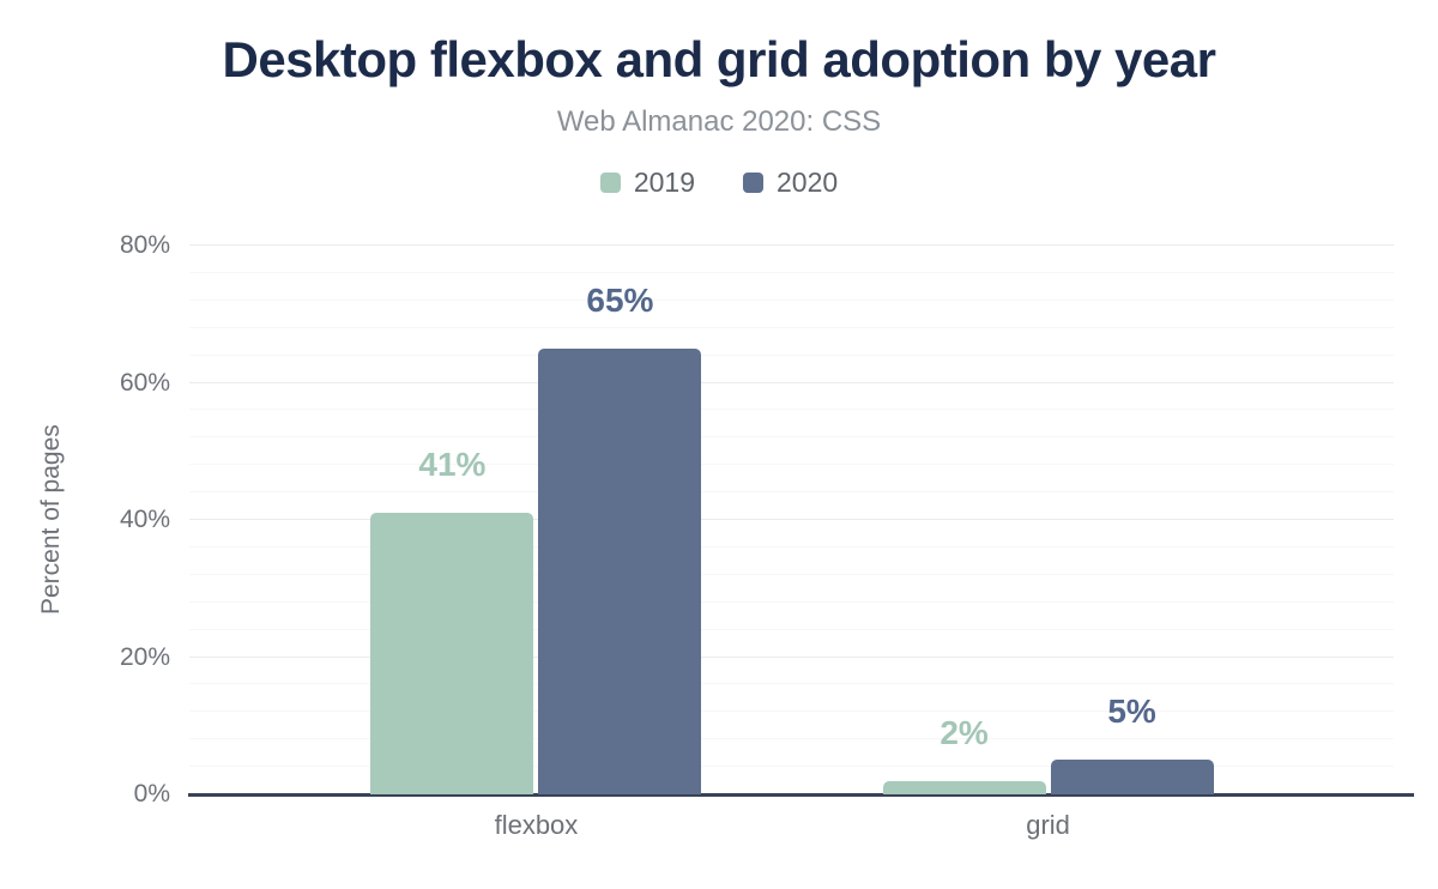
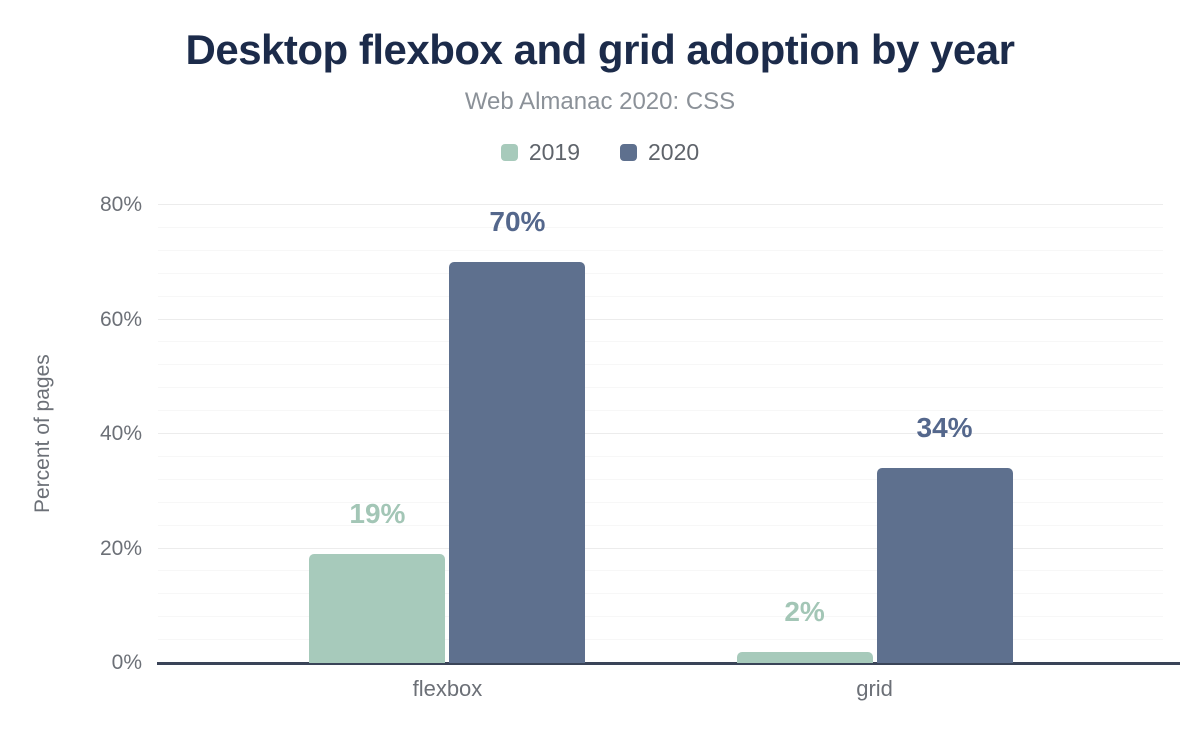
2019/flexbox: 41% -> 19%
2020/flexbox: 65% -> 70%
2020/grid: 5% -> 34%
